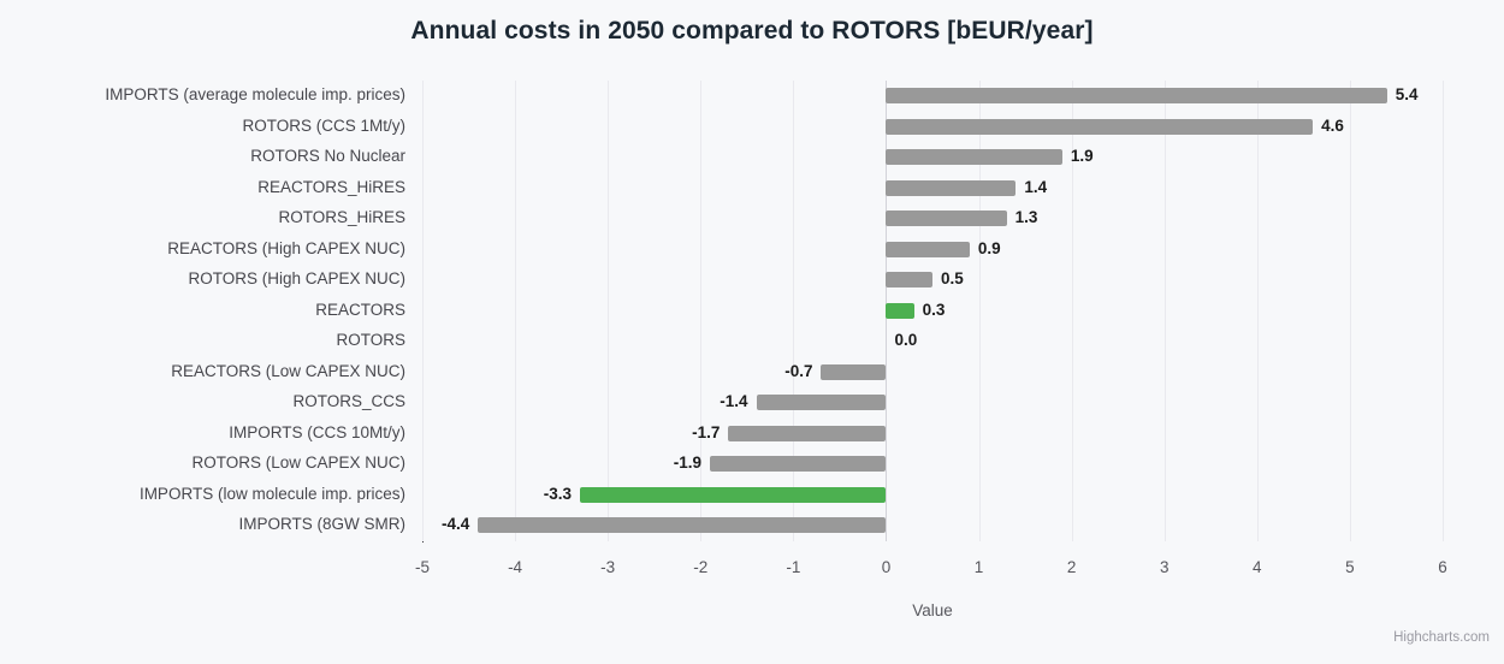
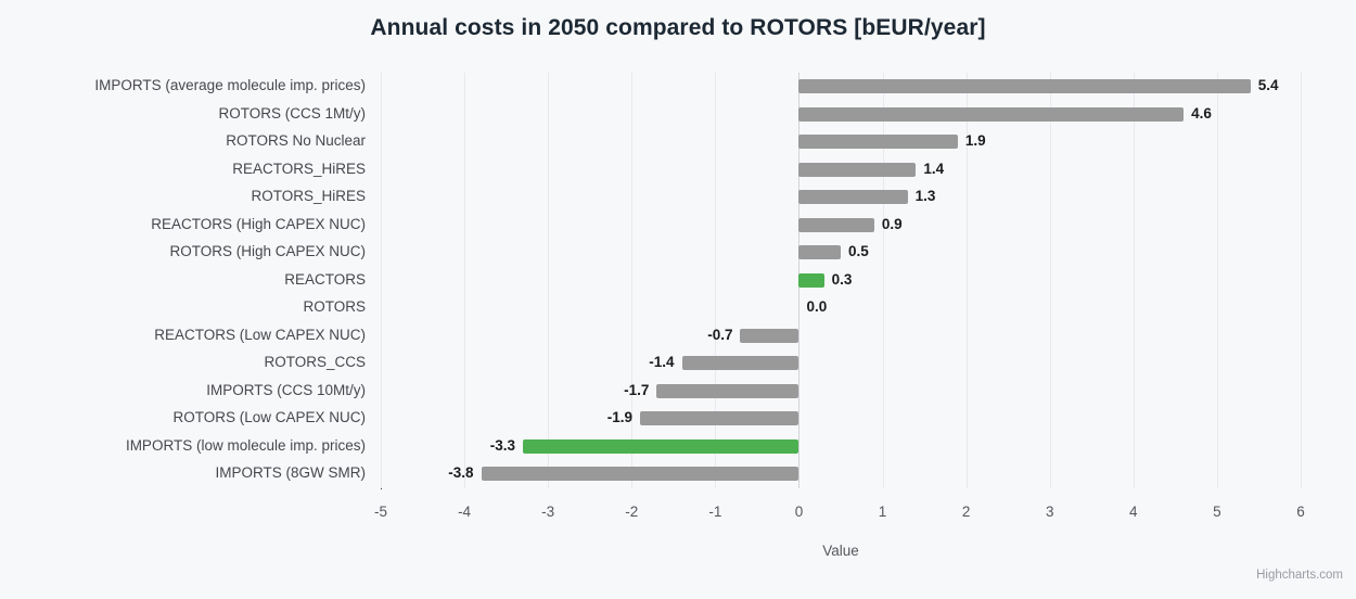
IMPORTS (8GW SMR): -4.4 -> -3.8
